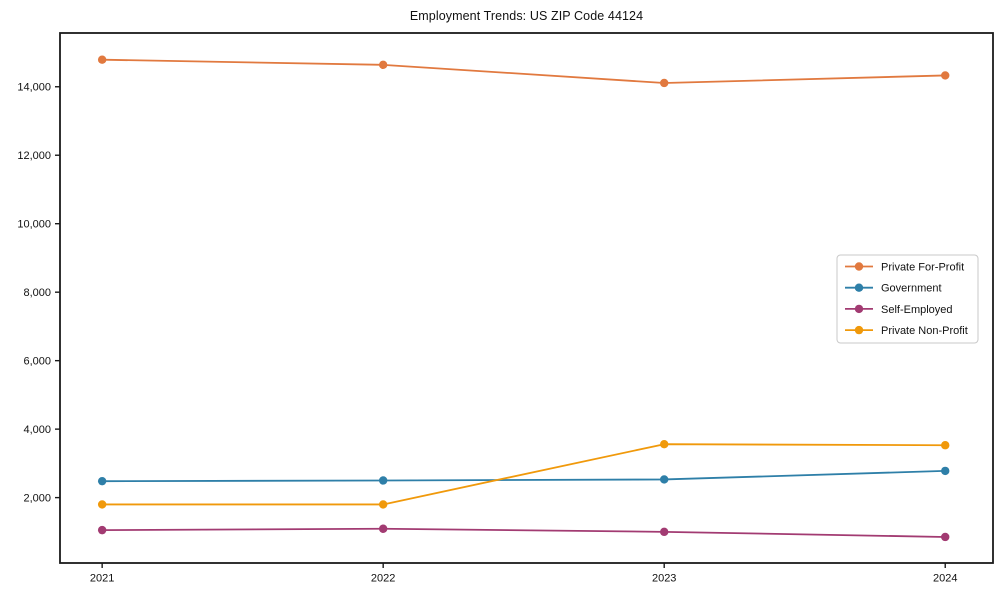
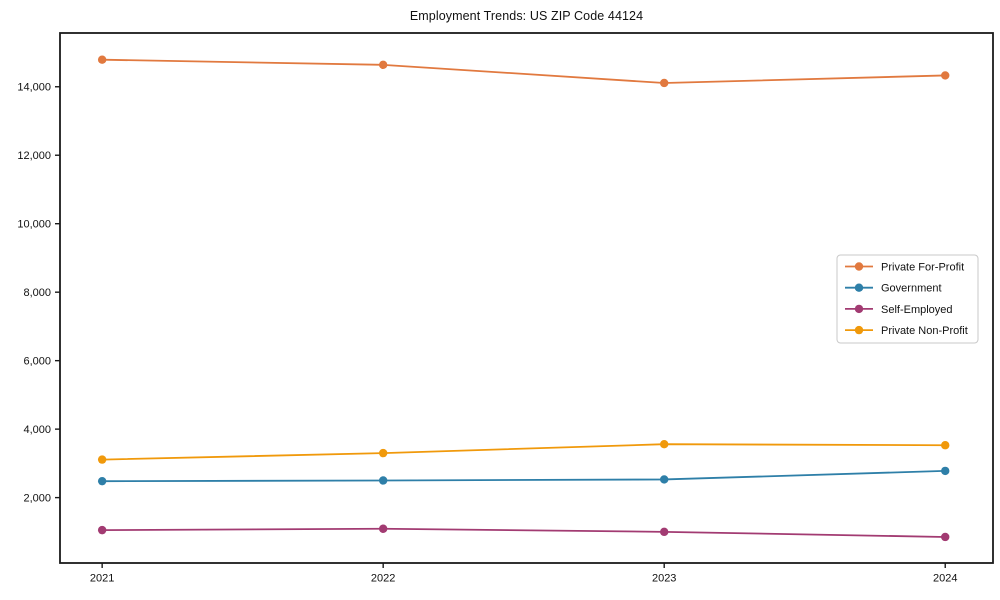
Private Non-Profit/2021: 1800 -> 3100
Private Non-Profit/2022: 1800 -> 3300
